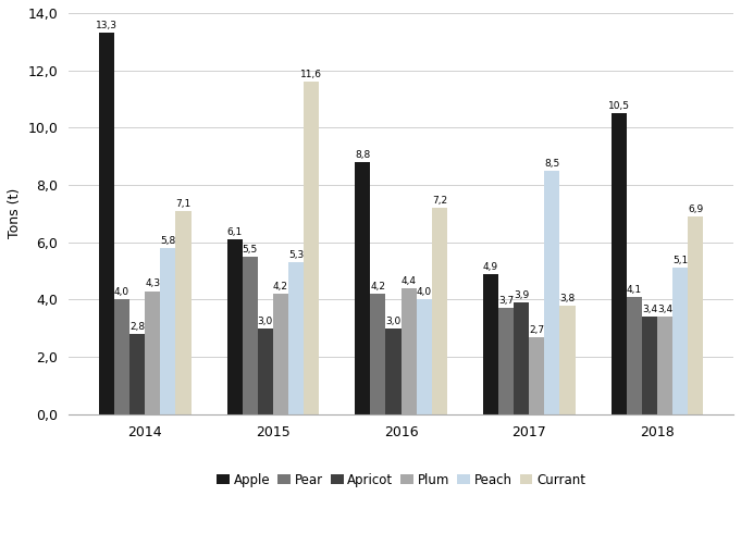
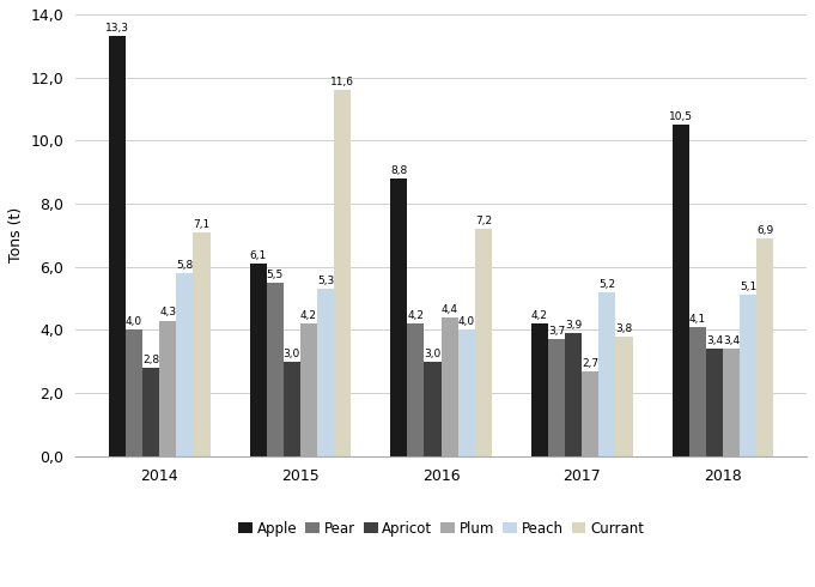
Apple/2017: 4,9 -> 4,2
Peach/2017: 8,5 -> 5,2
